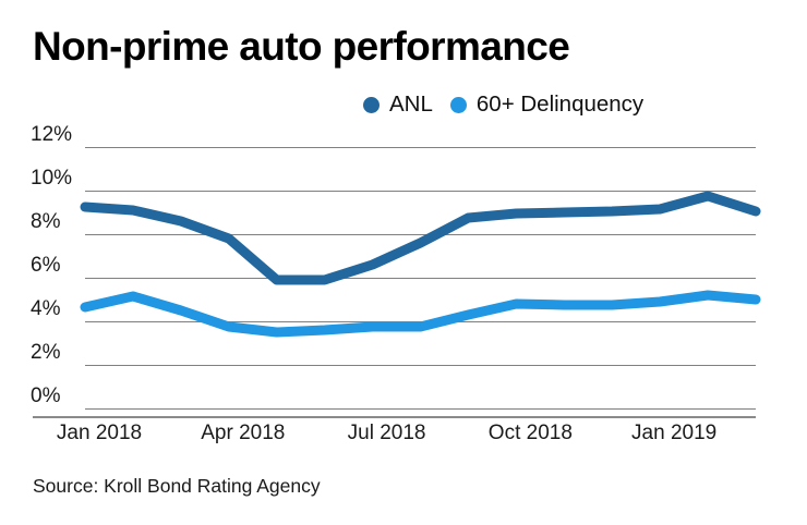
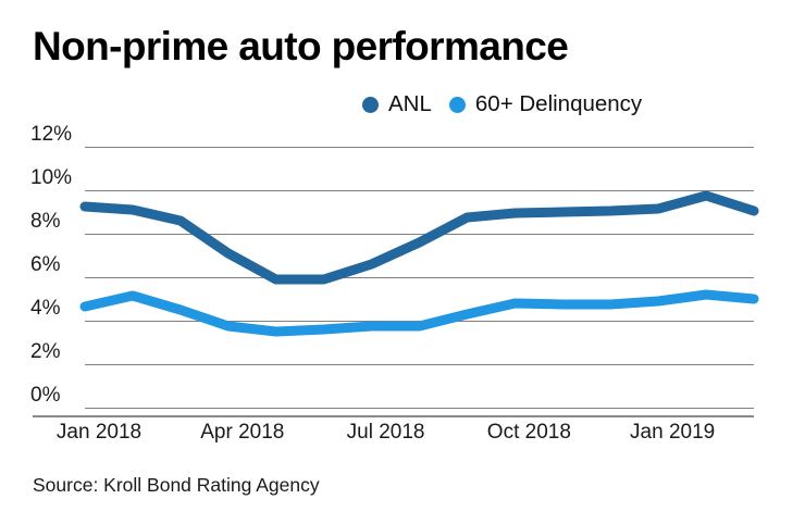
ANL/Apr 2018: 7.8% -> 7.1%
